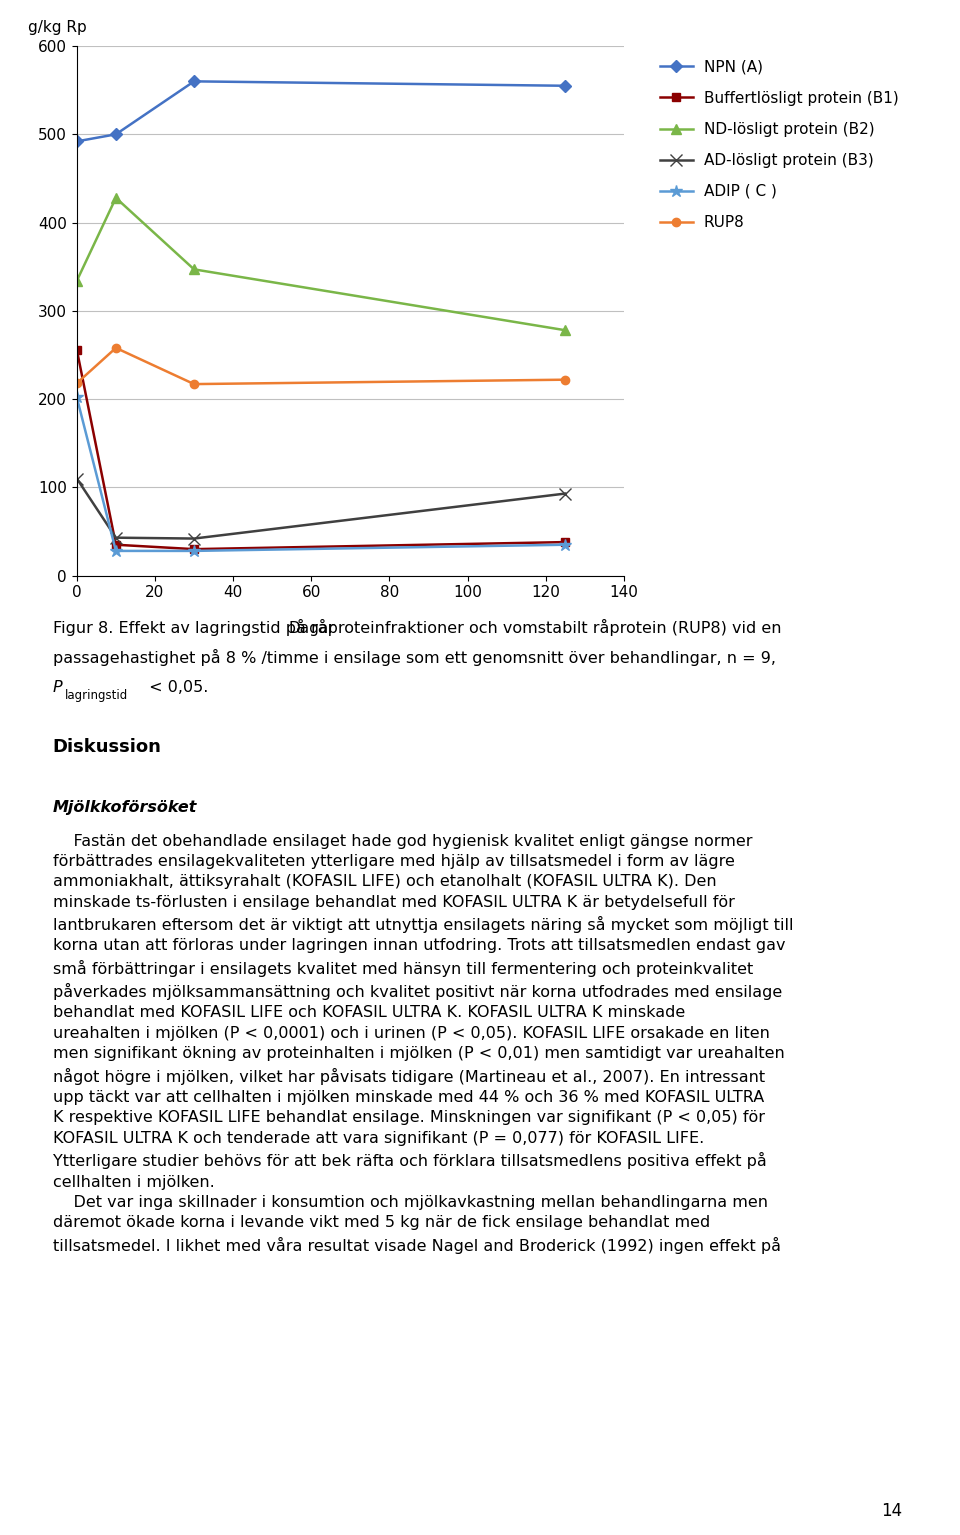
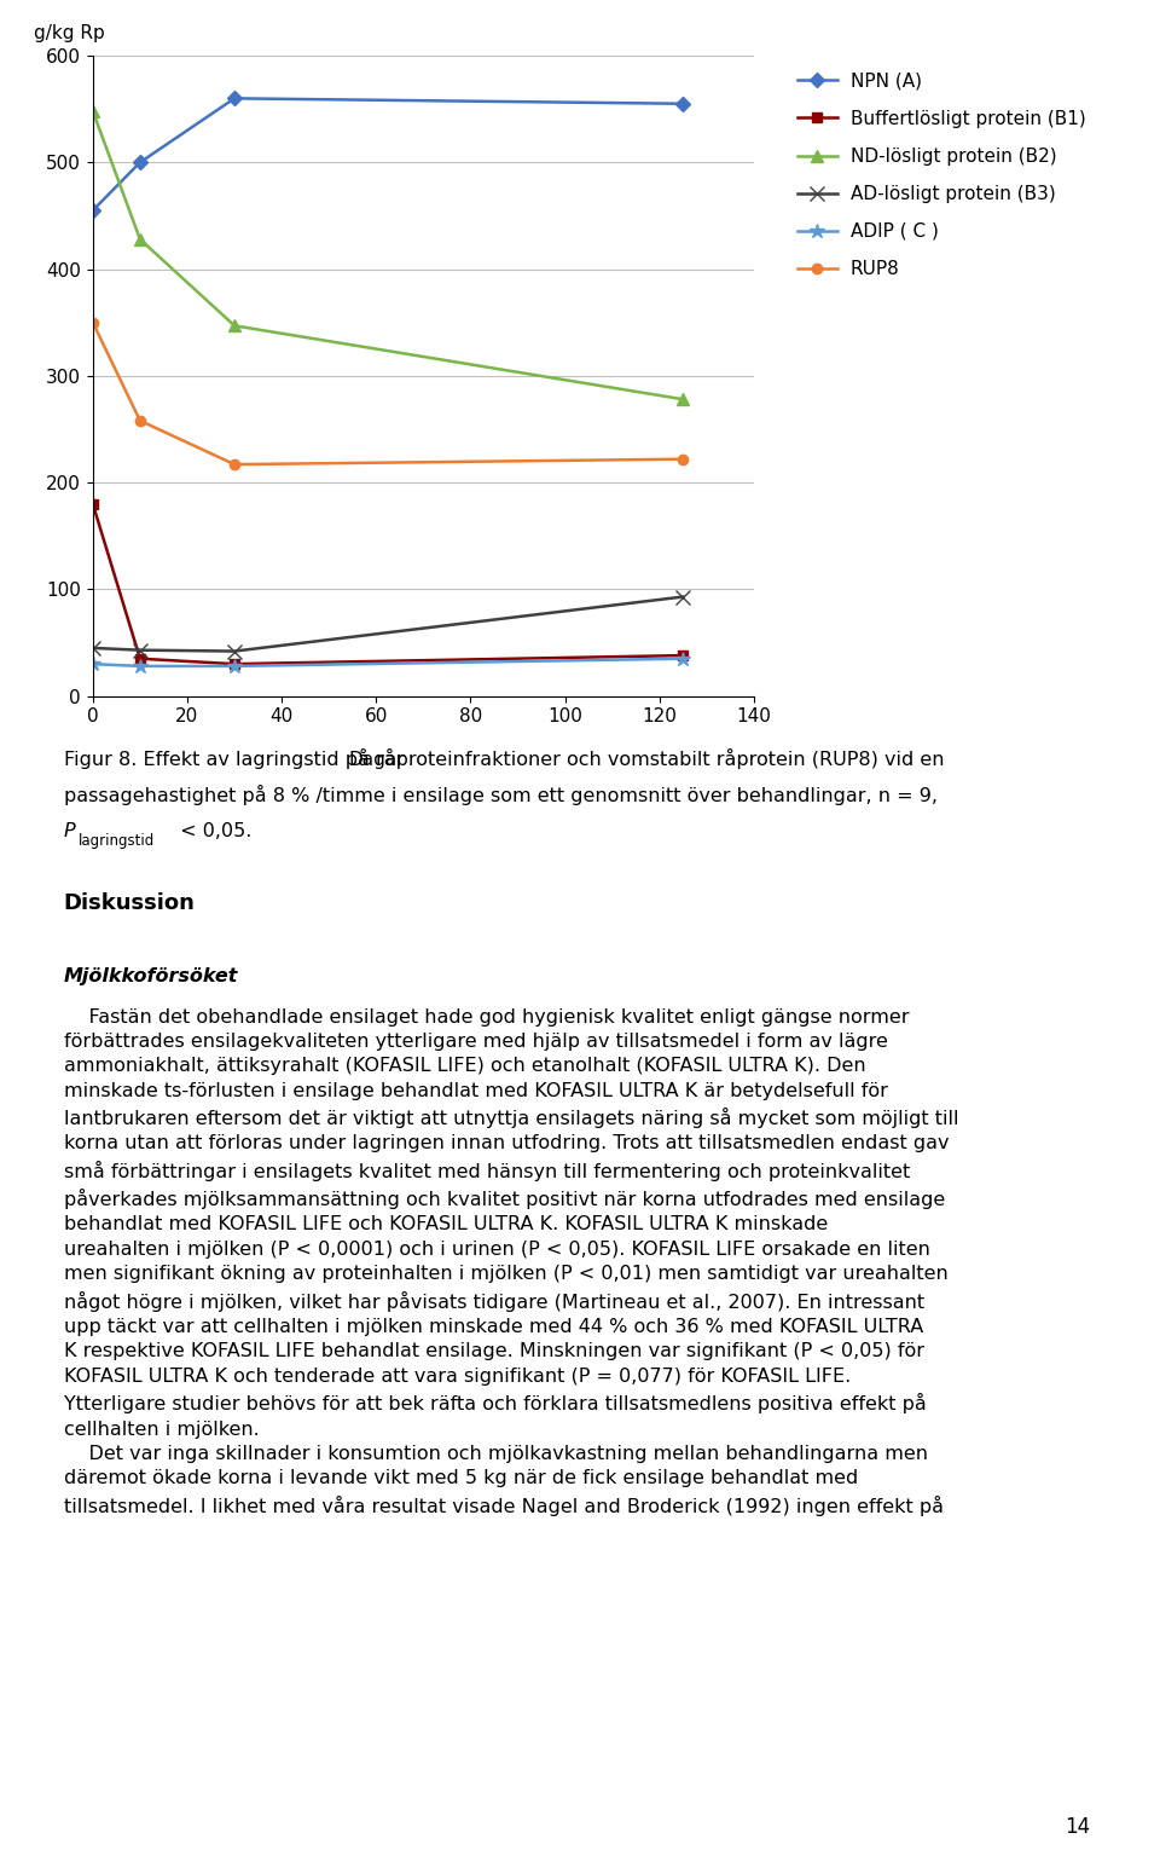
NPN (A)/0: 492 -> 455
Buffertlösligt protein (B1)/0: 256 -> 180
ND-lösligt protein (B2)/0: 334 -> 548
AD-lösligt protein (B3)/0: 110 -> 45
ADIP ( C )/0: 202 -> 30
RUP8/0: 218 -> 350
